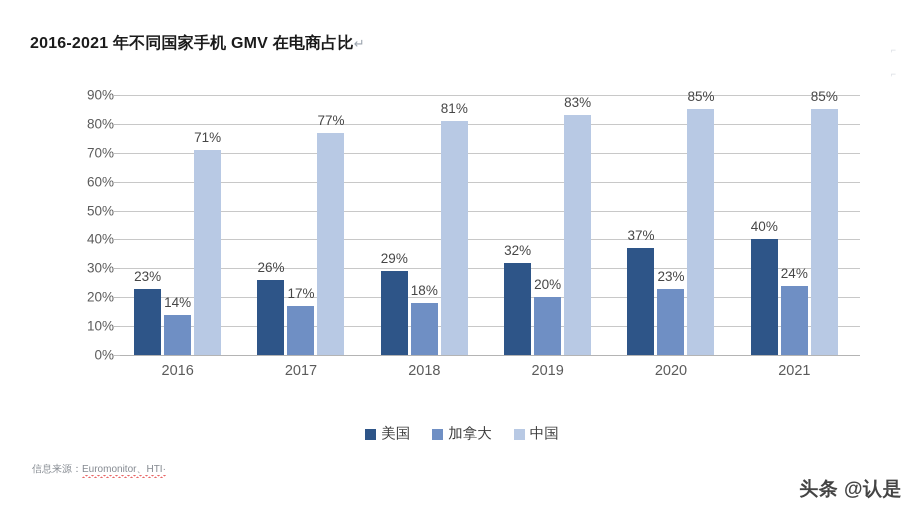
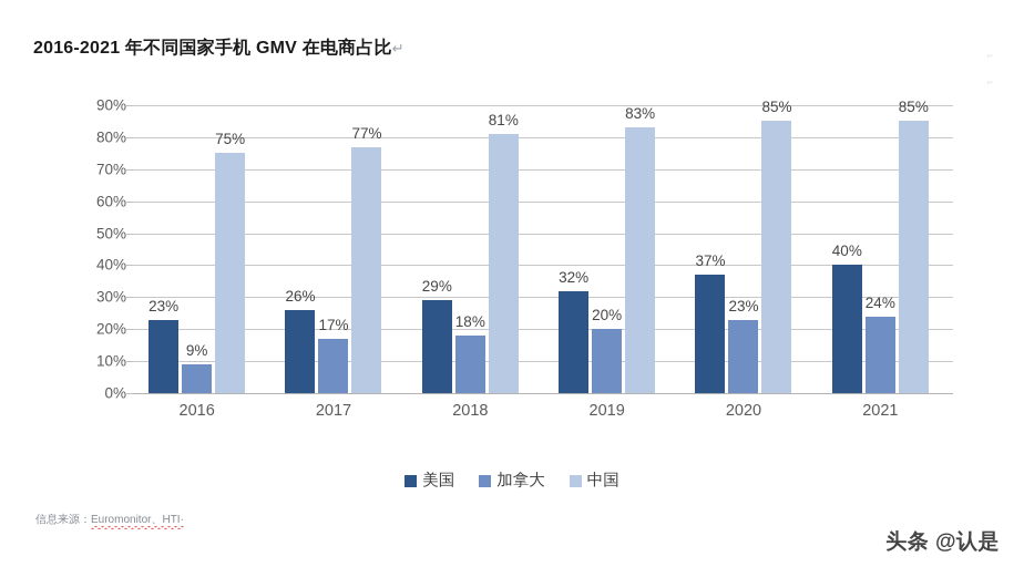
加拿大/2016: 14% -> 9%
中国/2016: 71% -> 75%
